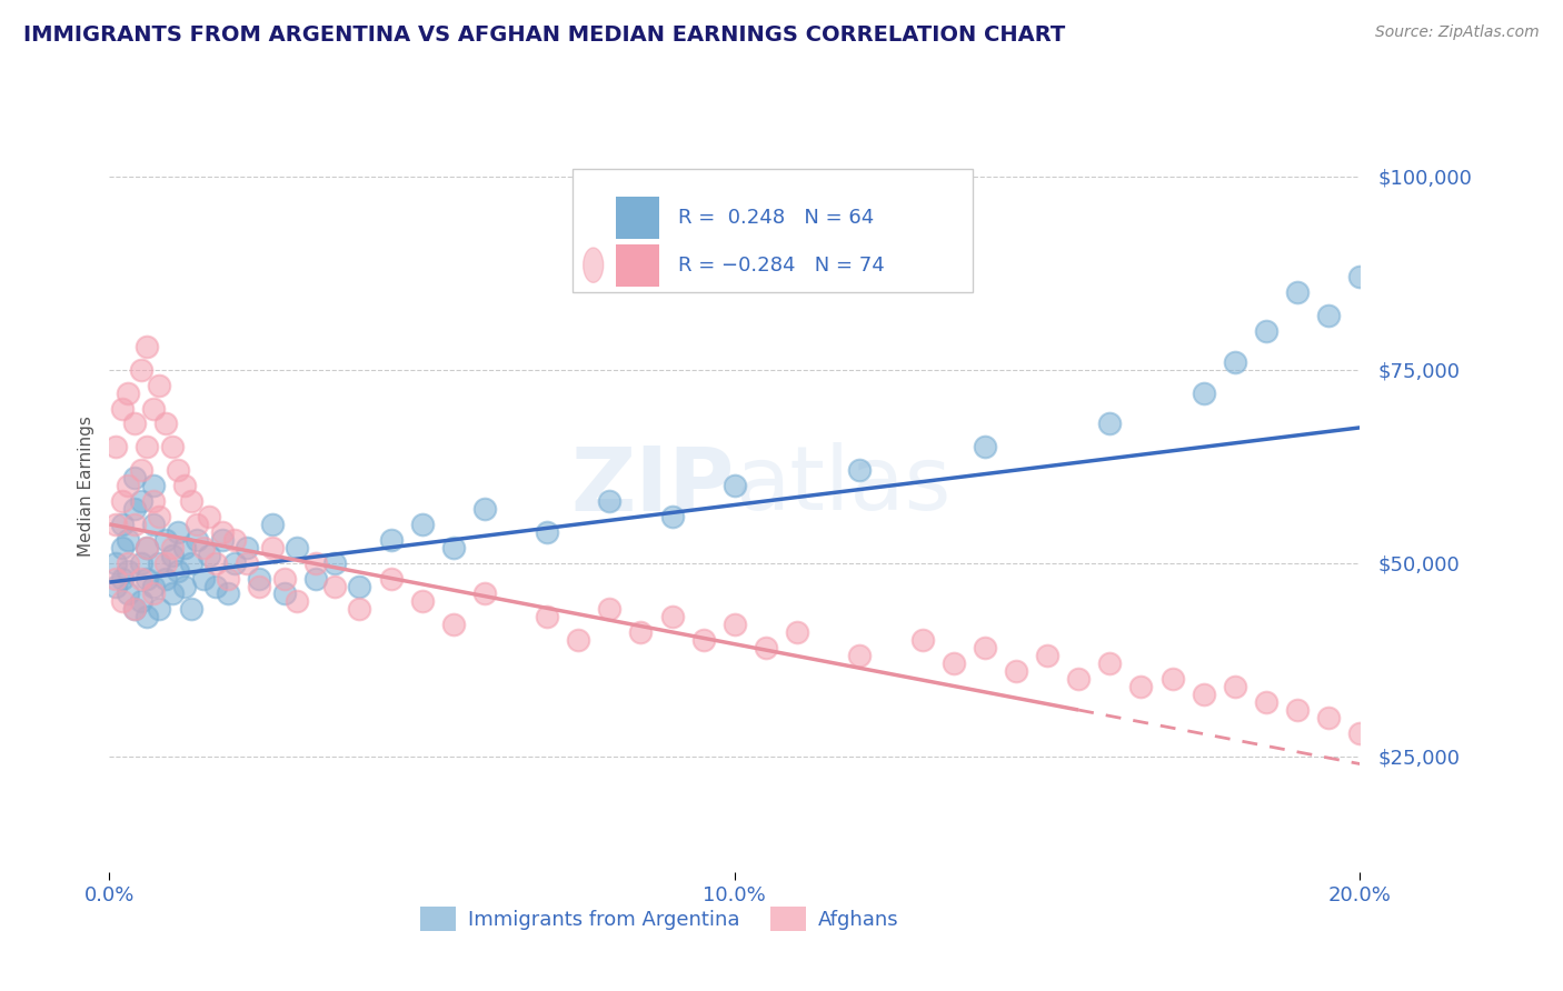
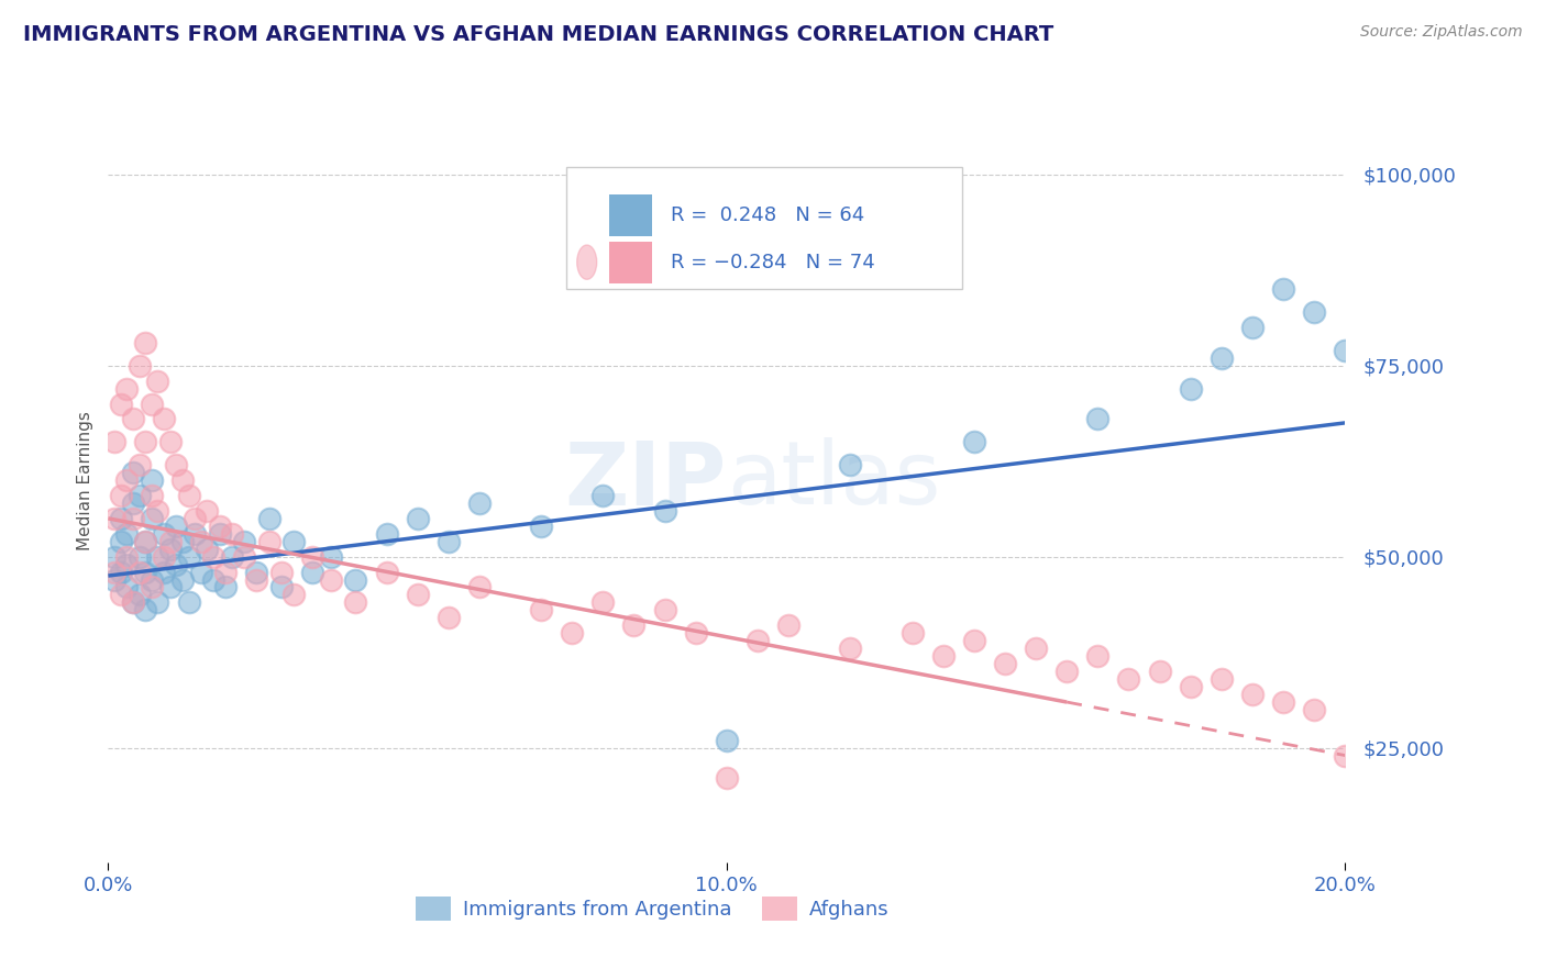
Immigrants from Argentina/10.0%: $60,000 -> $26,000
Afghans/10.0%: $42,000 -> $21,000
Immigrants from Argentina/20.0%: $87,000 -> $77,000
Afghans/20.0%: $28,000 -> $24,000
